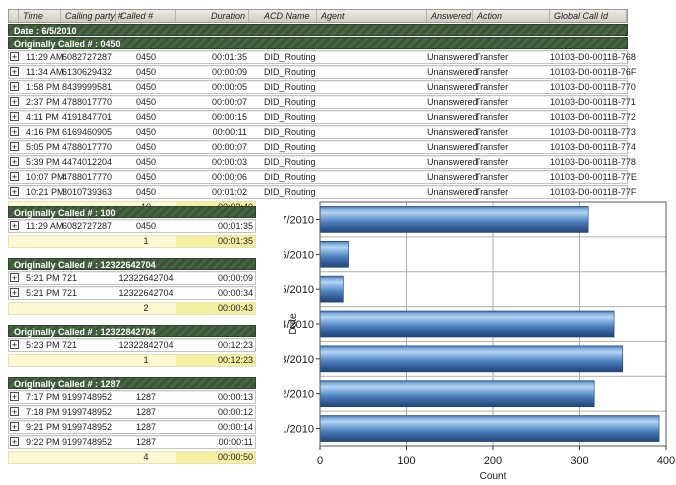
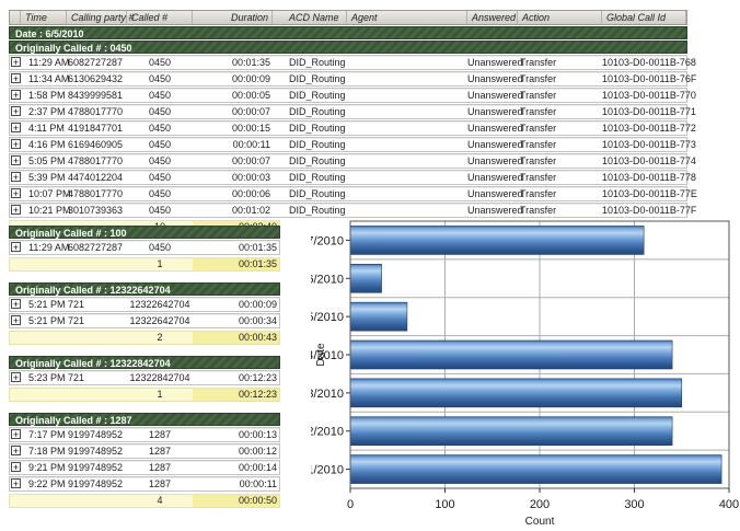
6/5/2010: 30 -> 60
6/2/2010: 320 -> 340
